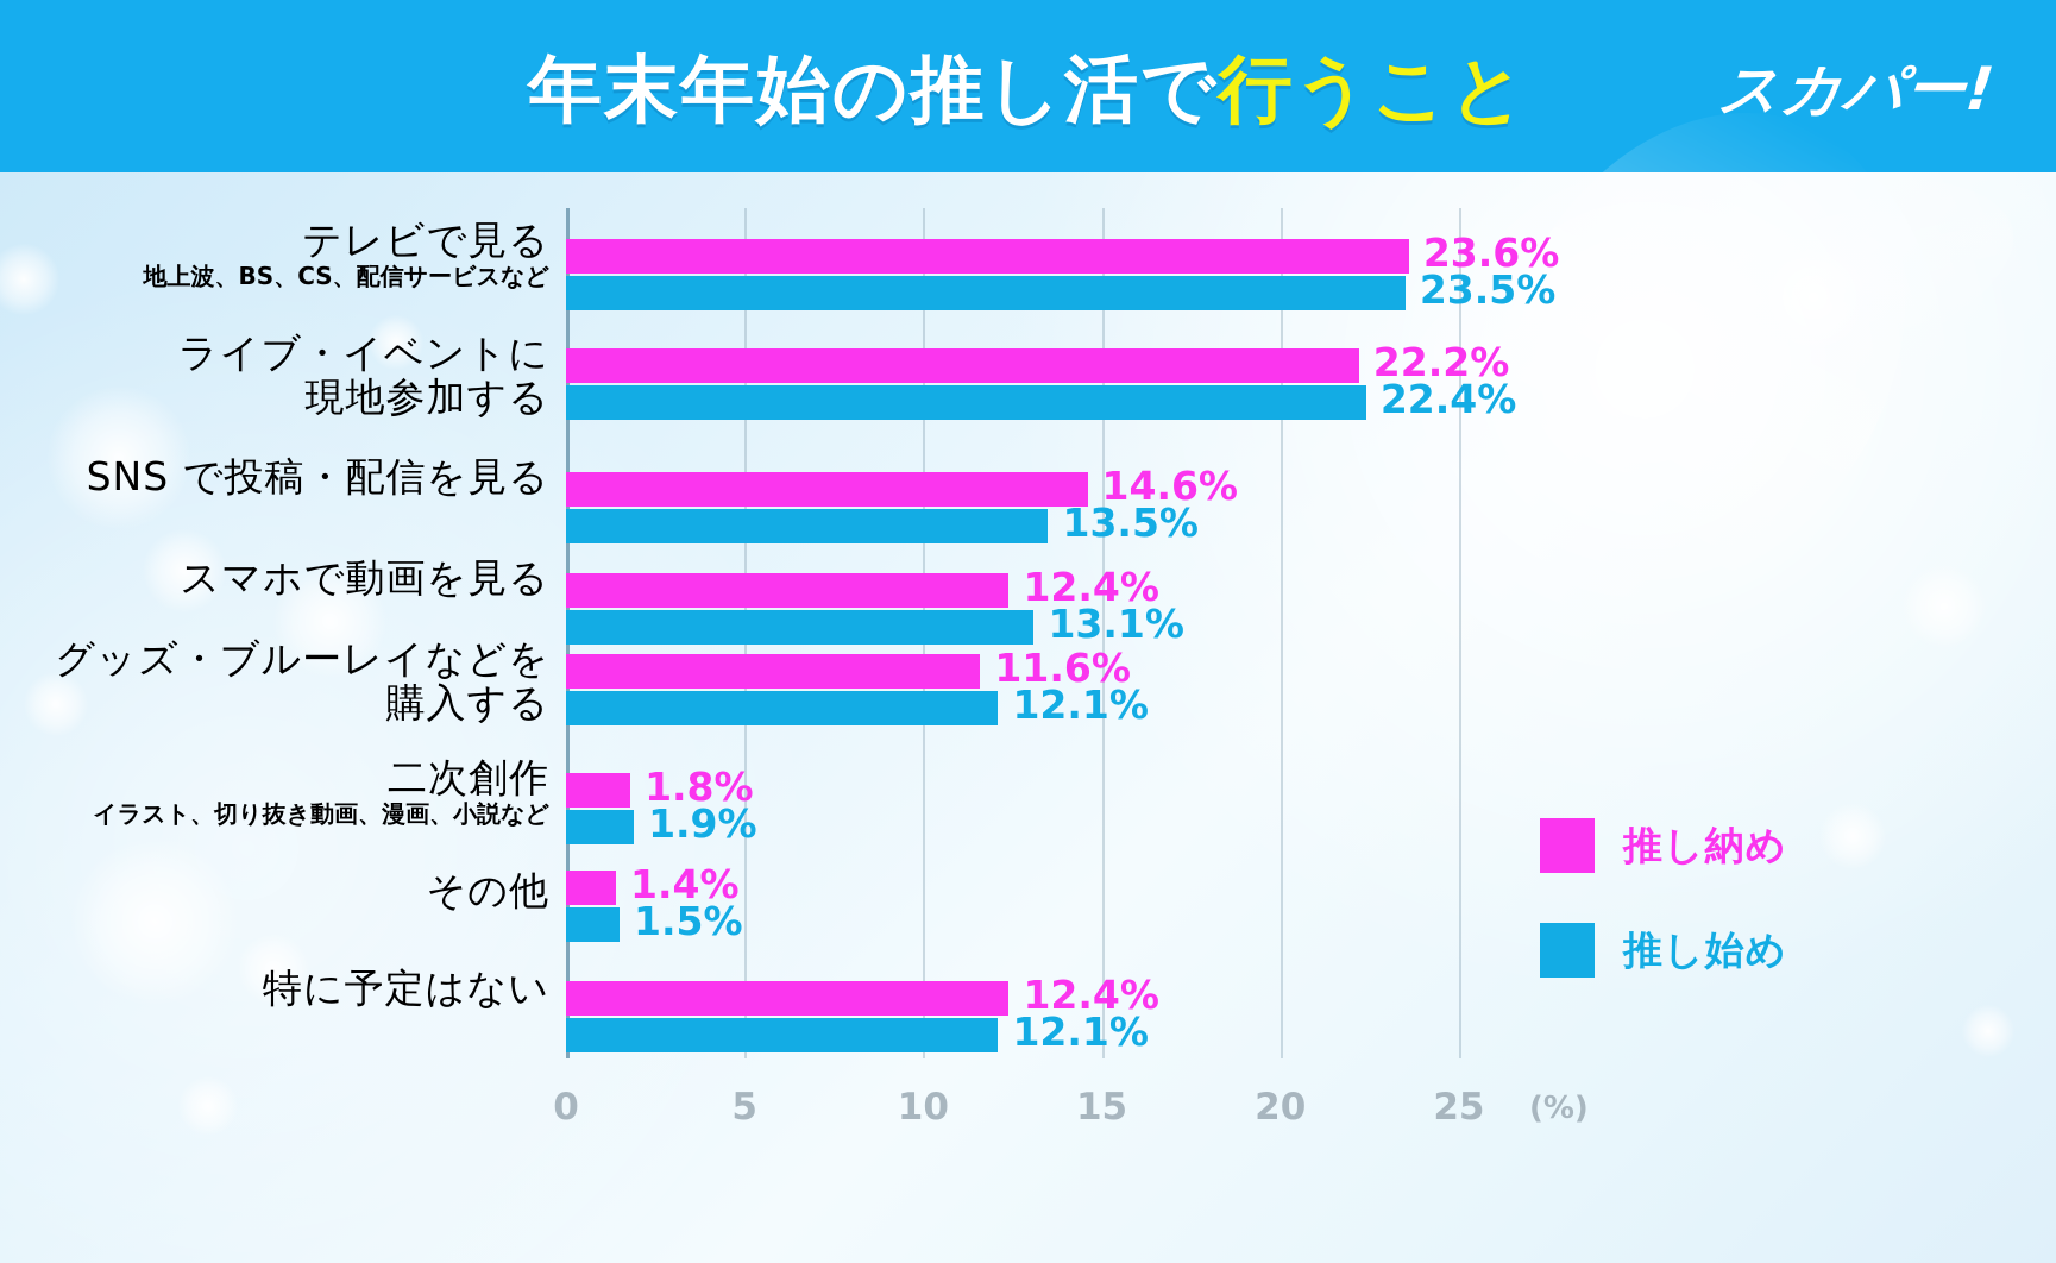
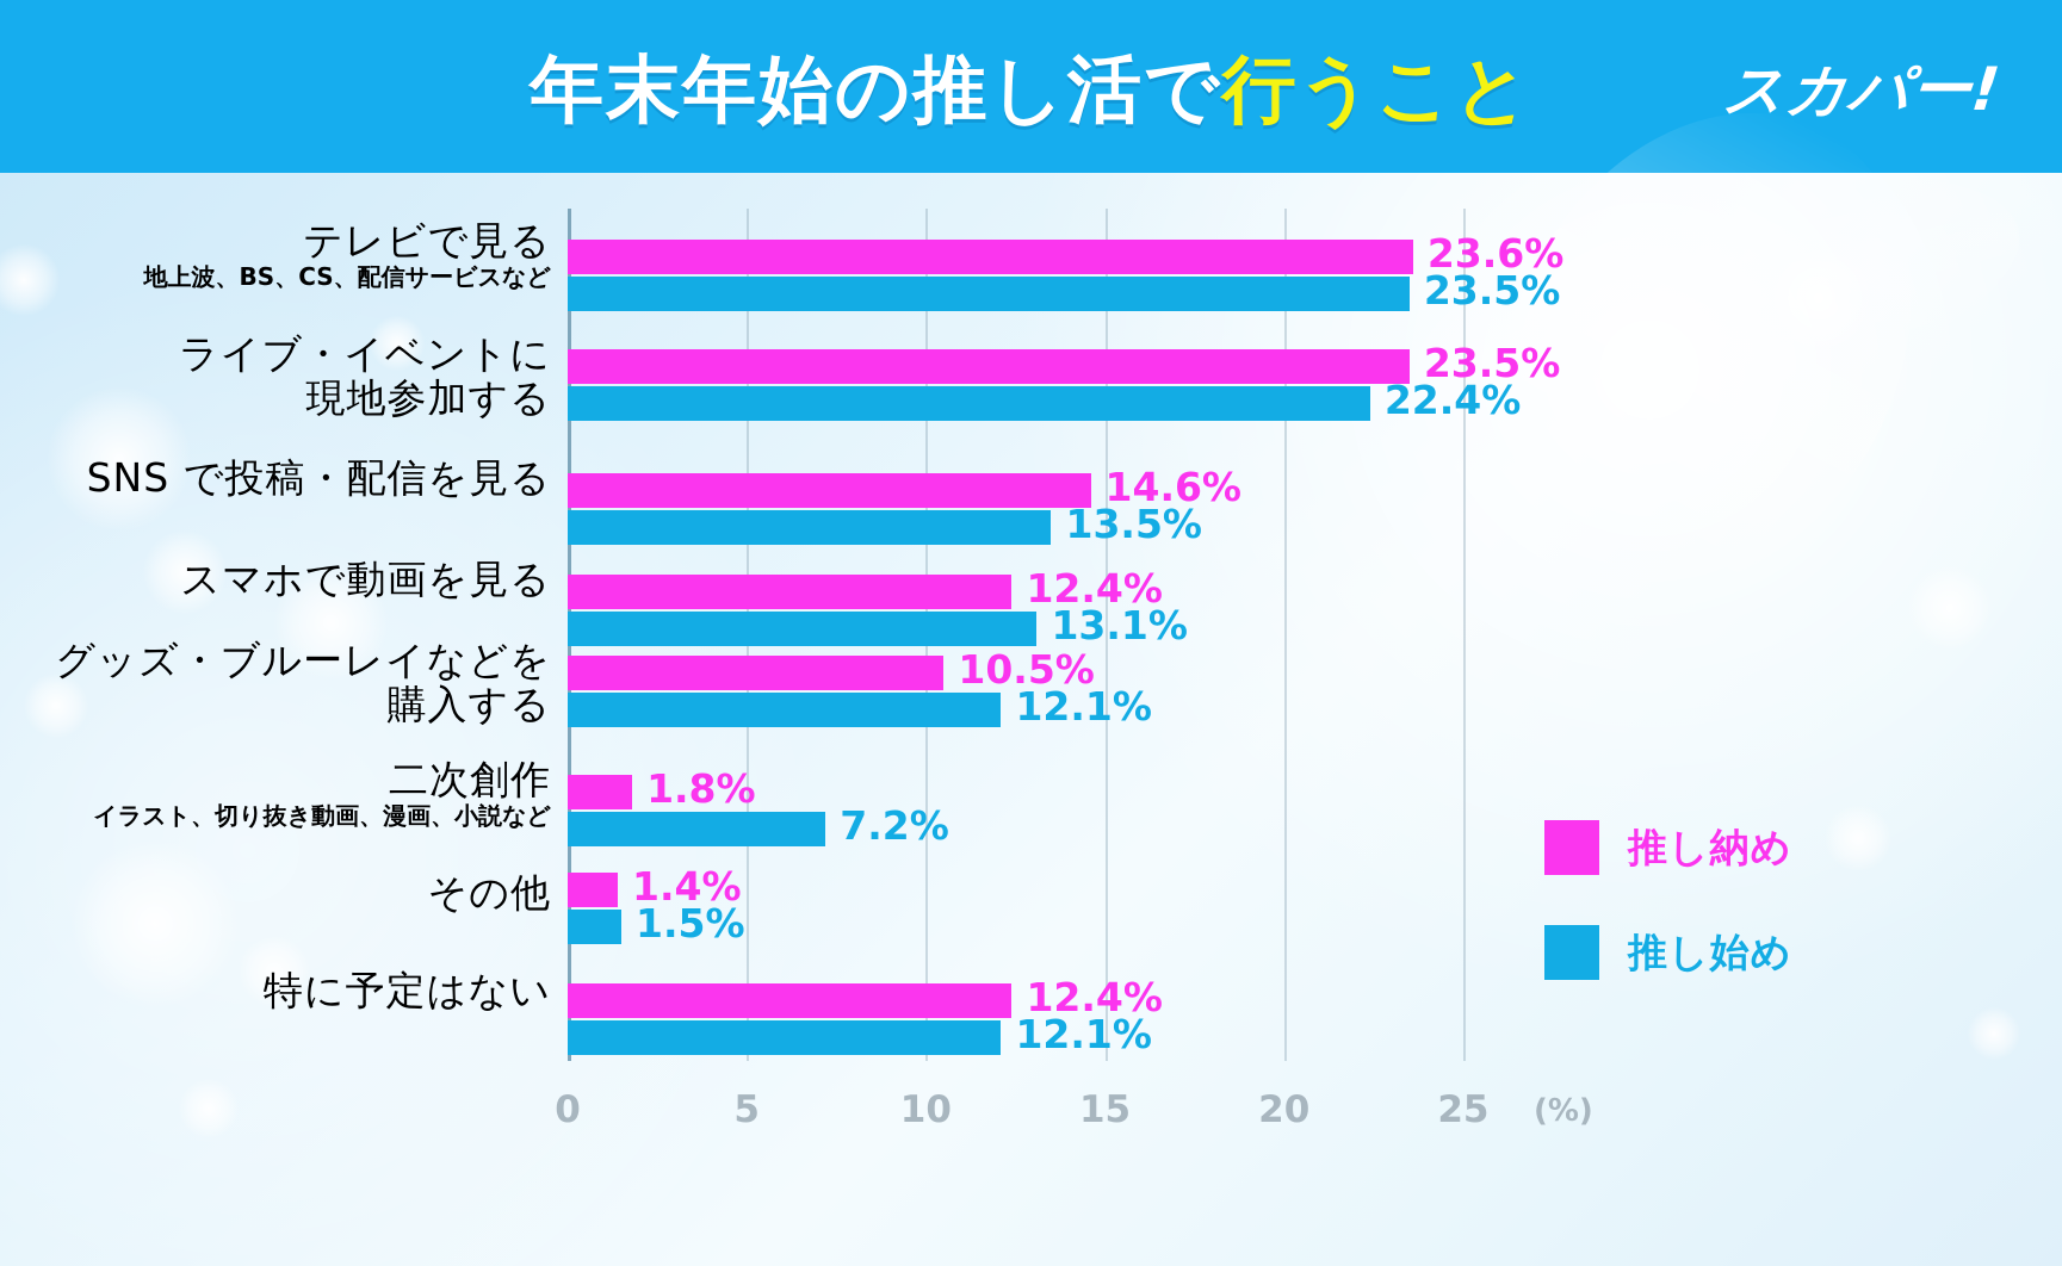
推し納め/ライブ・イベントに現地参加する: 22.2% -> 23.5%
推し納め/グッズ・ブルーレイなどを購入する: 11.6% -> 10.5%
推し始め/二次創作: 1.9% -> 7.2%
